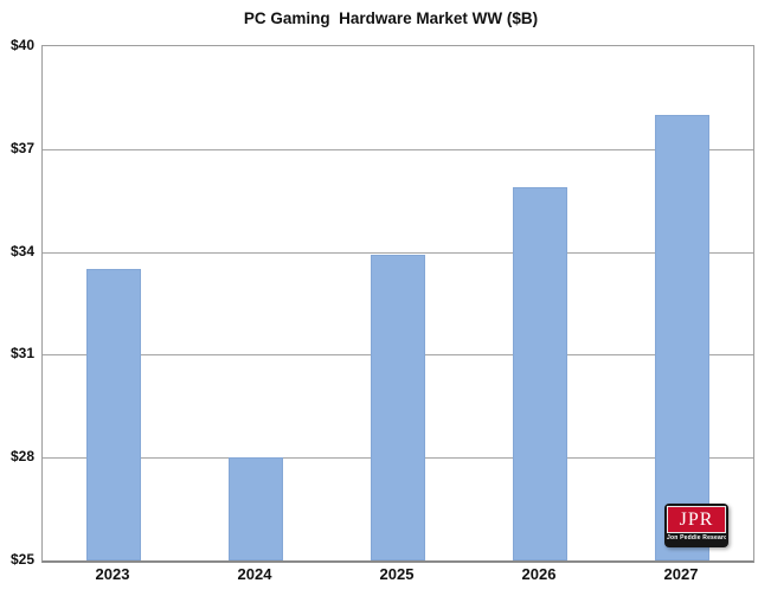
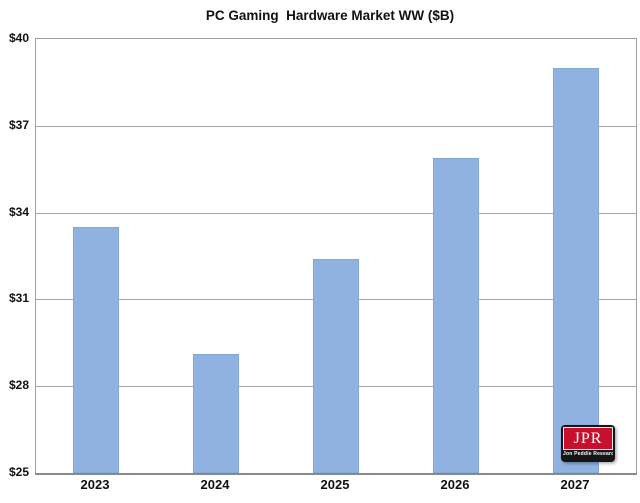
2024: $28.0 -> $29.1
2025: $33.9 -> $32.4
2027: $38.0 -> $39.0
